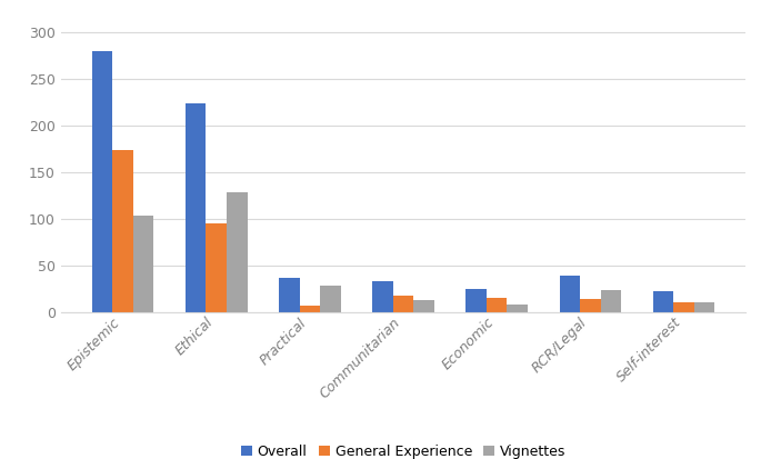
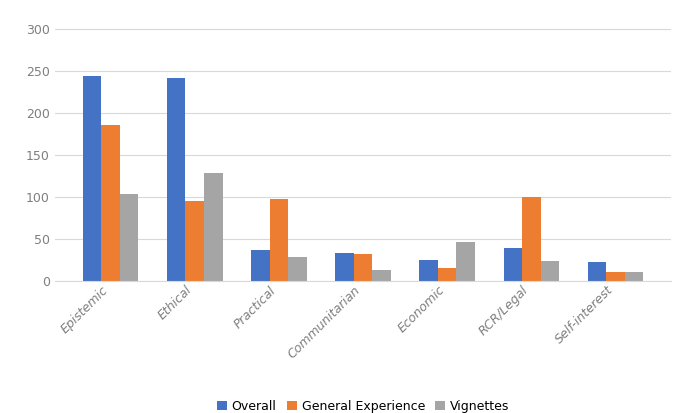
Overall/Epistemic: 280 -> 244
General Experience/Epistemic: 174 -> 186
Overall/Ethical: 224 -> 242
General Experience/Practical: 7 -> 98
General Experience/Communitarian: 18 -> 32
Vignettes/Economic: 8 -> 46
General Experience/RCR/Legal: 14 -> 100
